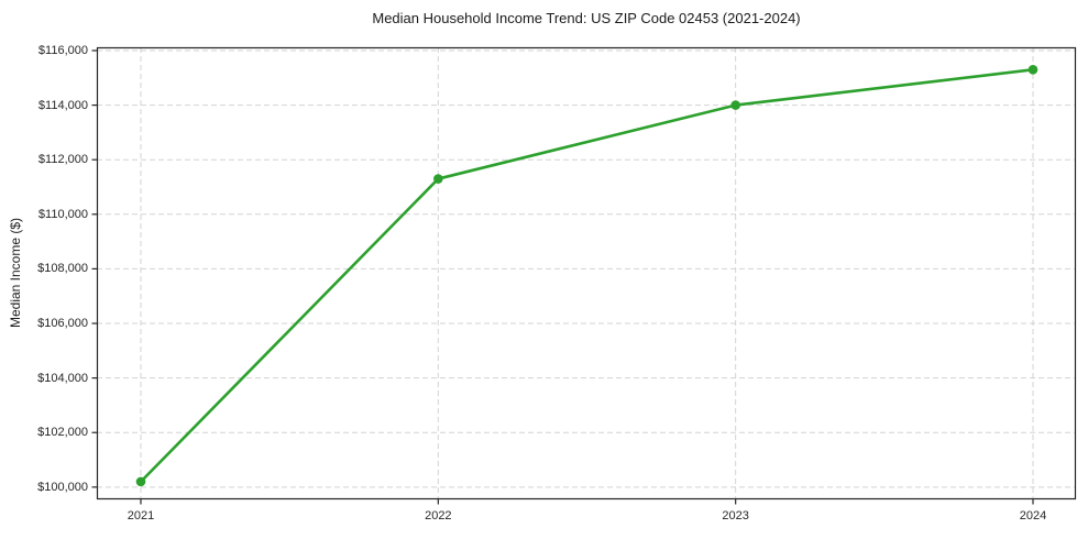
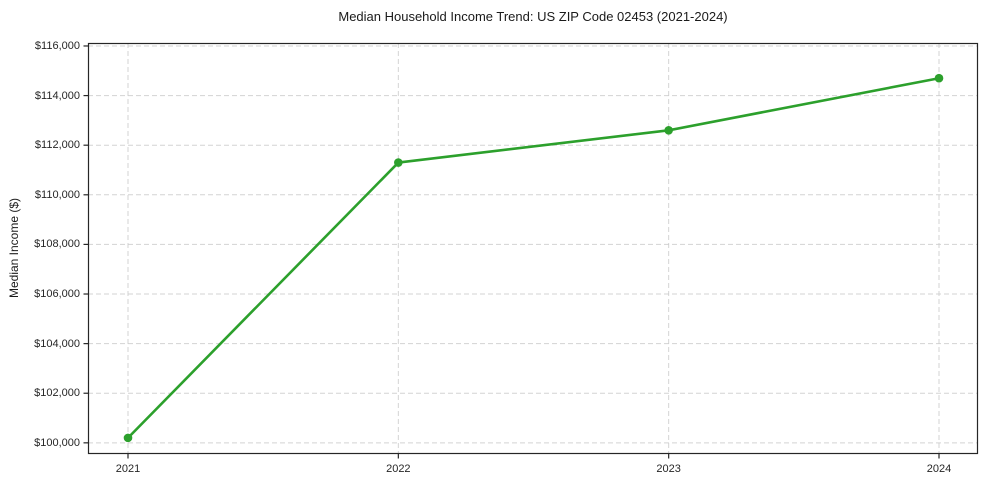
2023: $114000 -> $112600
2024: $115300 -> $114700
